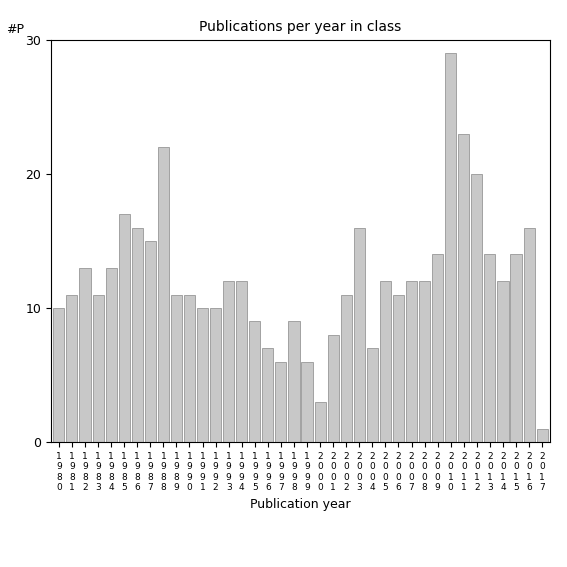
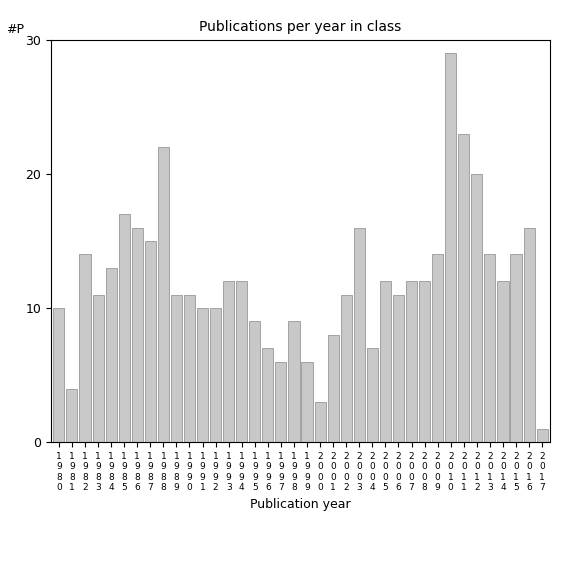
1 9 8 1: 11 -> 4
1 9 8 2: 13 -> 14
